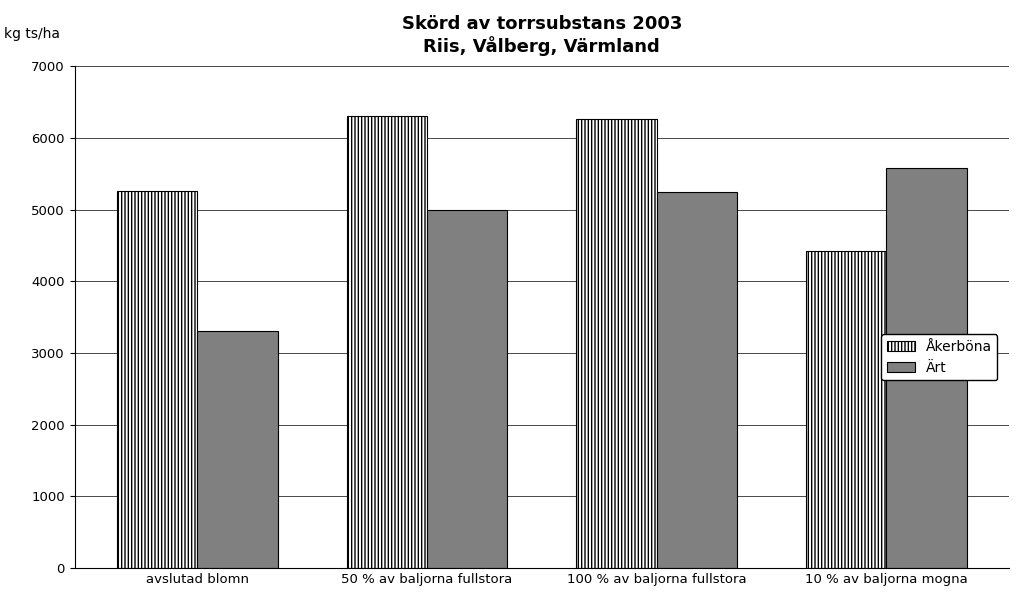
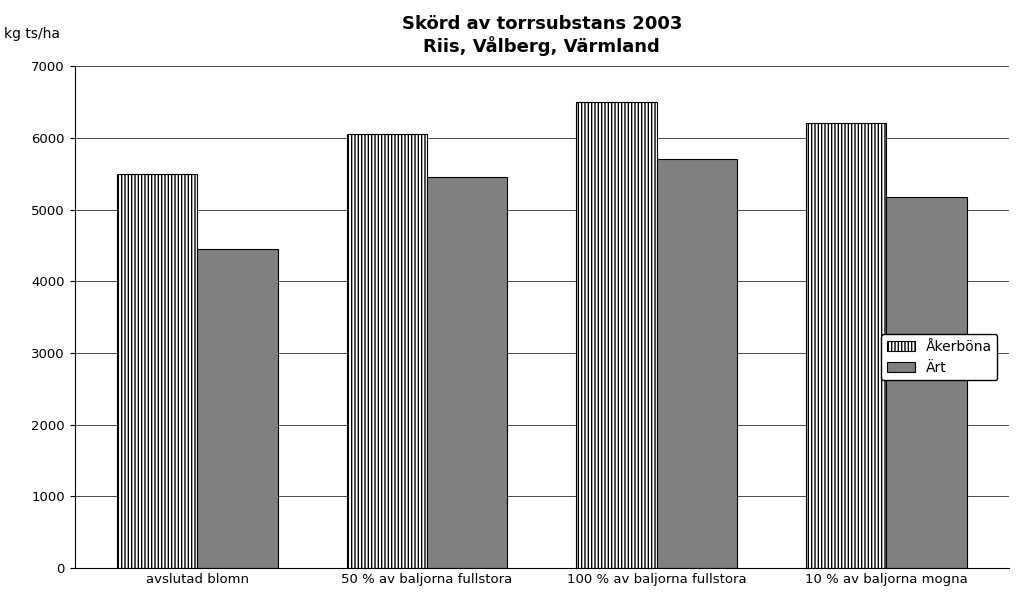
Åkerböna/avslutad blomn: 5260 -> 5500
Ärt/avslutad blomn: 3300 -> 4450
Åkerböna/50 % av baljorna fullstora: 6300 -> 6050
Ärt/50 % av baljorna fullstora: 5000 -> 5450
Åkerböna/100 % av baljorna fullstora: 6260 -> 6500
Ärt/100 % av baljorna fullstora: 5240 -> 5700
Åkerböna/10 % av baljorna mogna: 4420 -> 6200
Ärt/10 % av baljorna mogna: 5580 -> 5180
